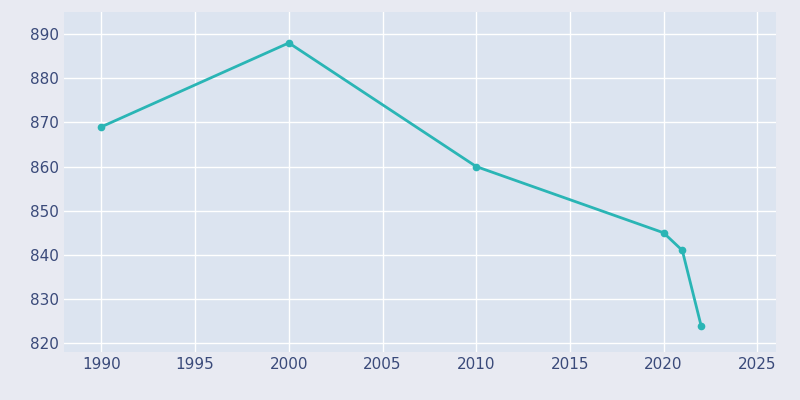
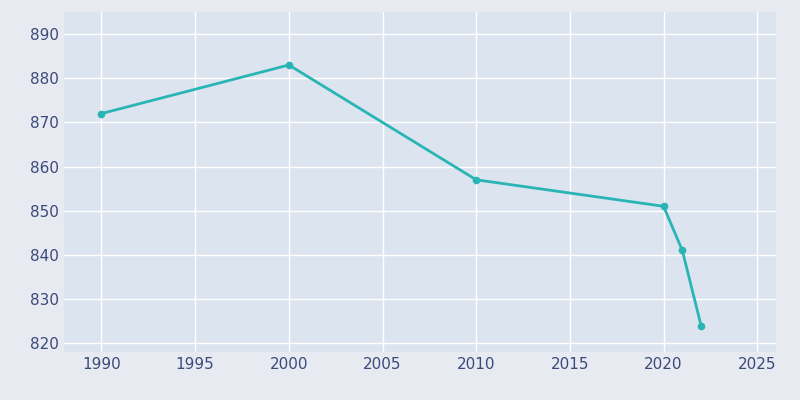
1990: 869 -> 872
2000: 888 -> 883
2010: 860 -> 857
2020: 845 -> 851
